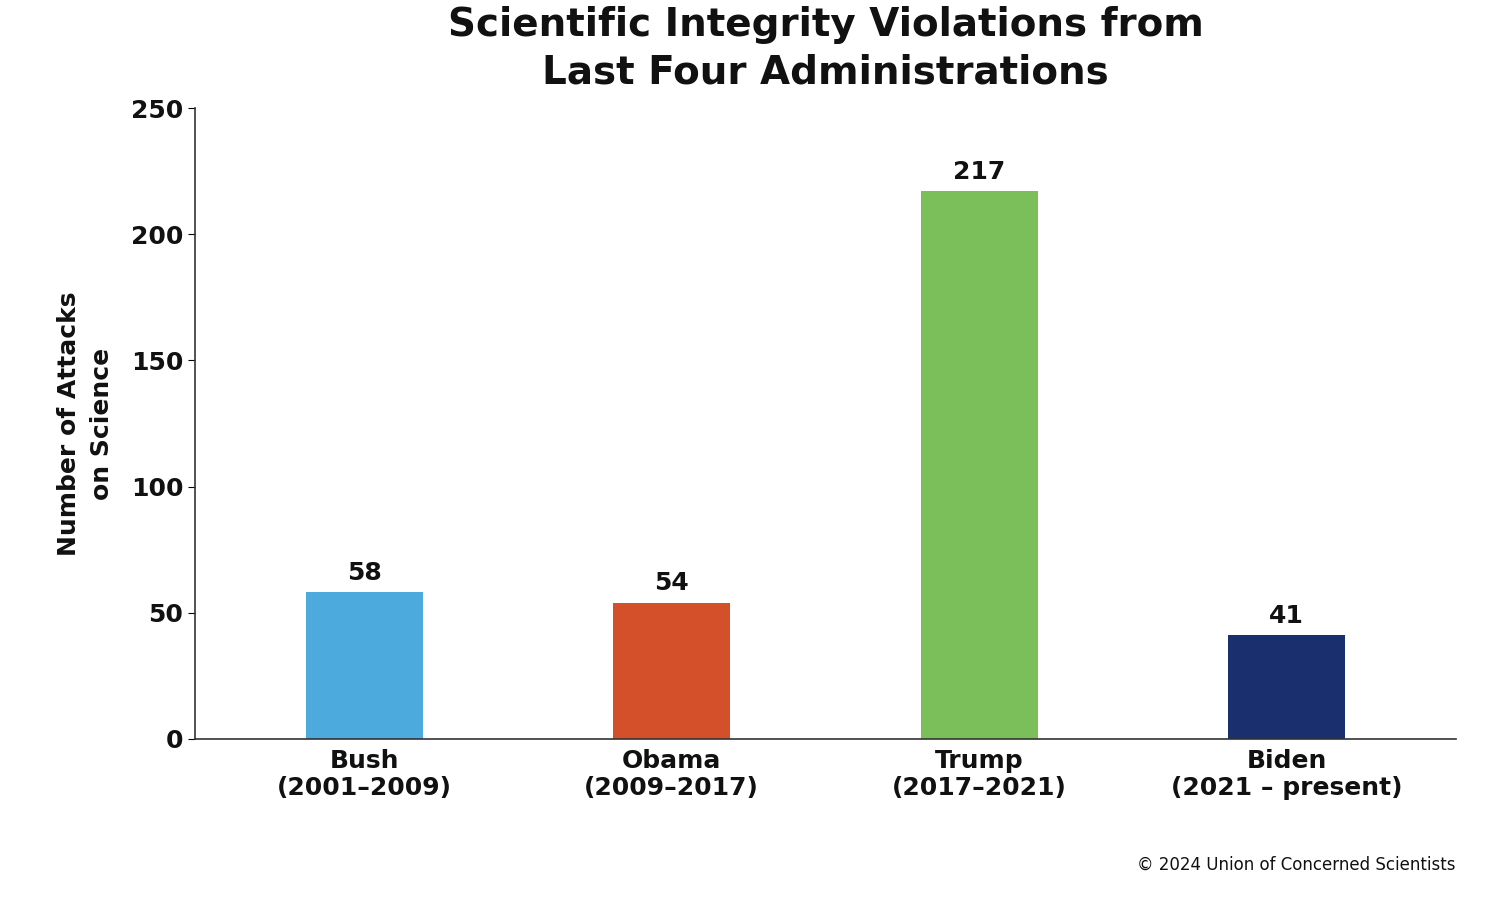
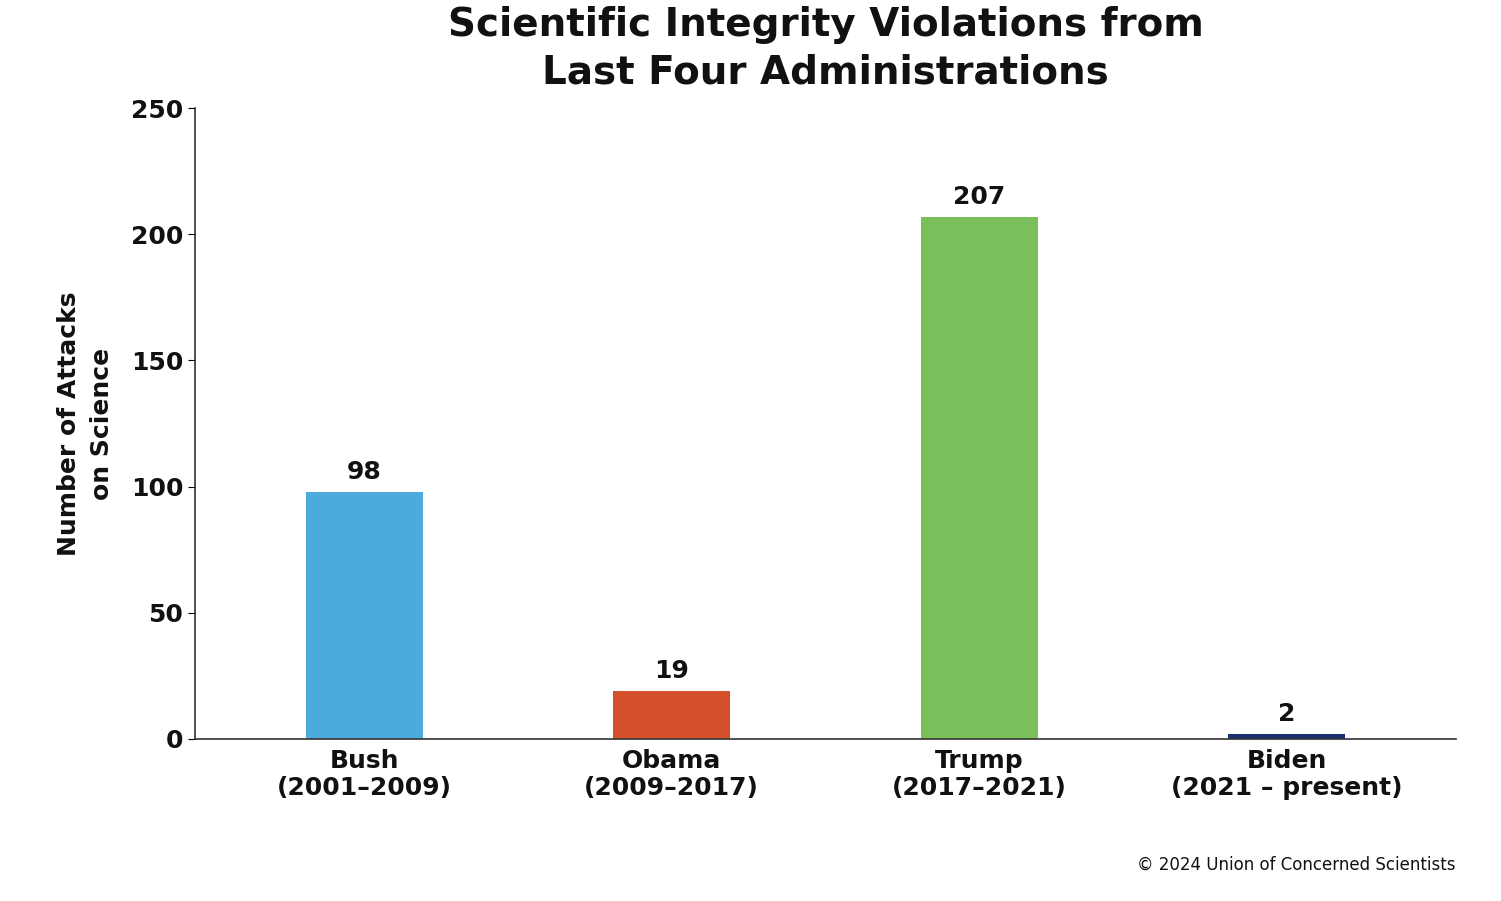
Bush (2001–2009): 58 -> 98
Obama (2009–2017): 54 -> 19
Trump (2017–2021): 217 -> 207
Biden (2021 – present): 41 -> 2
